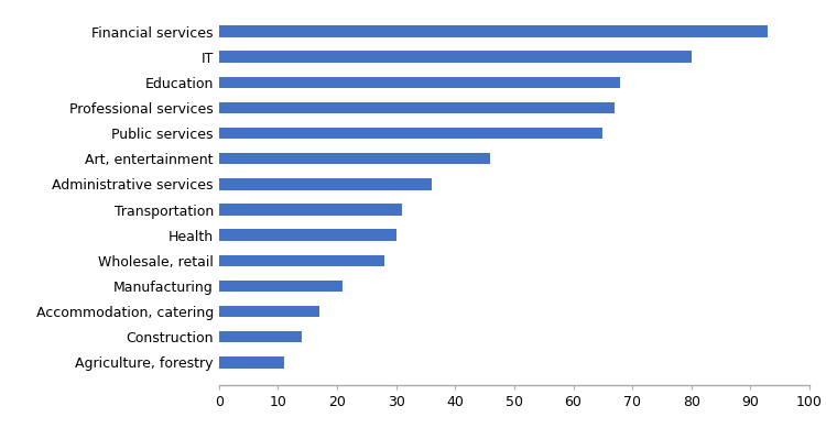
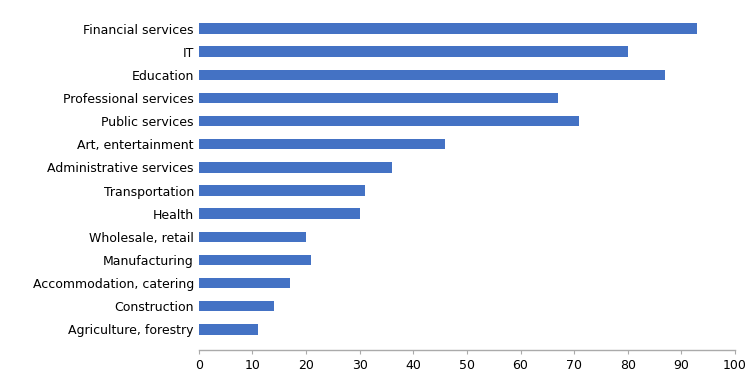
Education: 68 -> 87
Public services: 65 -> 71
Wholesale, retail: 28 -> 20
